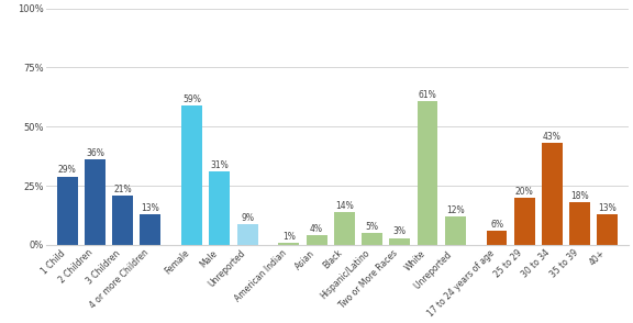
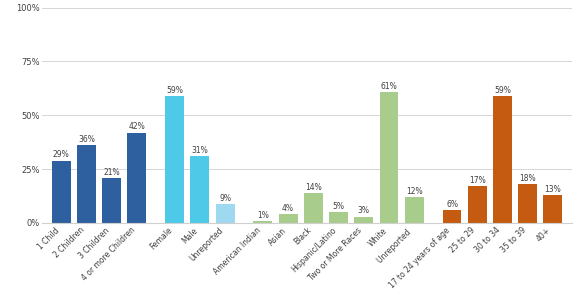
4 or more Children: 13% -> 42%
25 to 29: 20% -> 17%
30 to 34: 43% -> 59%
